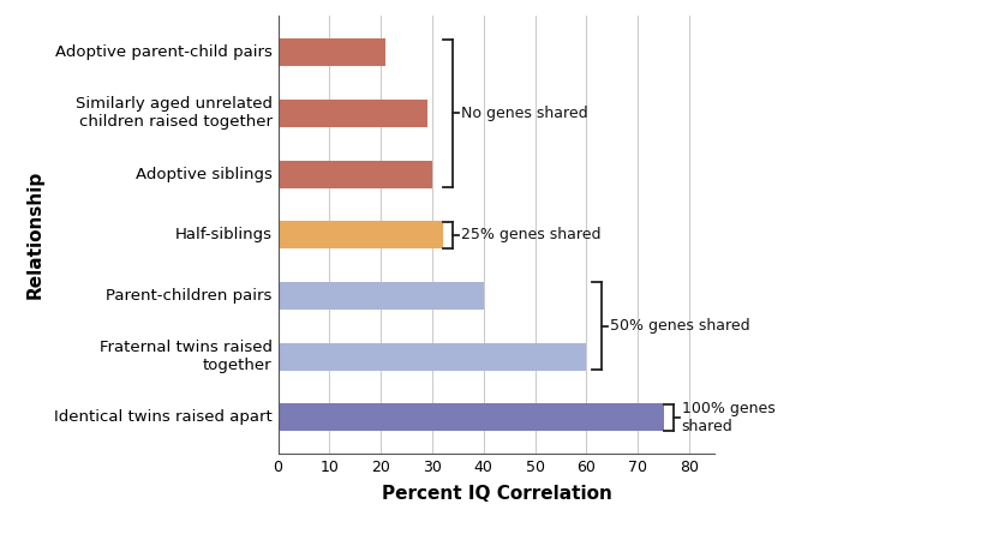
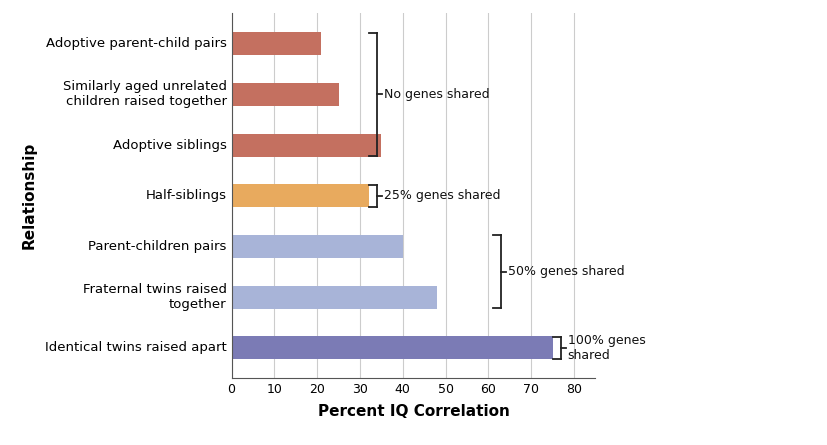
Similarly aged unrelated children raised together: 29 -> 25
Adoptive siblings: 30 -> 35
Fraternal twins raised together: 60 -> 48
